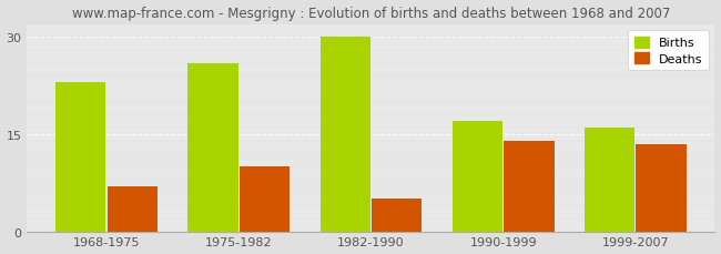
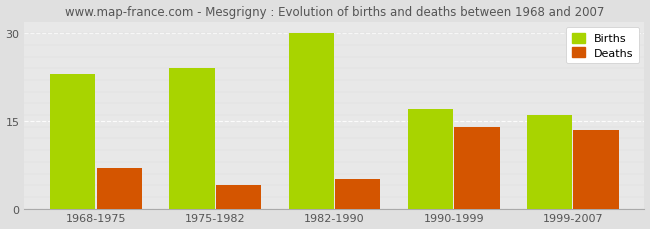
Births/1975-1982: 26 -> 24
Deaths/1975-1982: 10.0 -> 4.0
